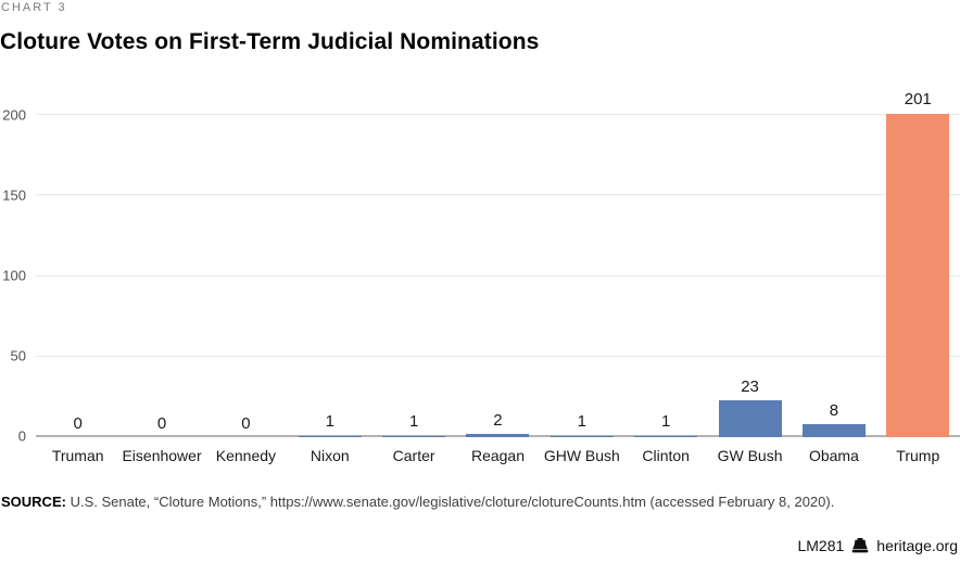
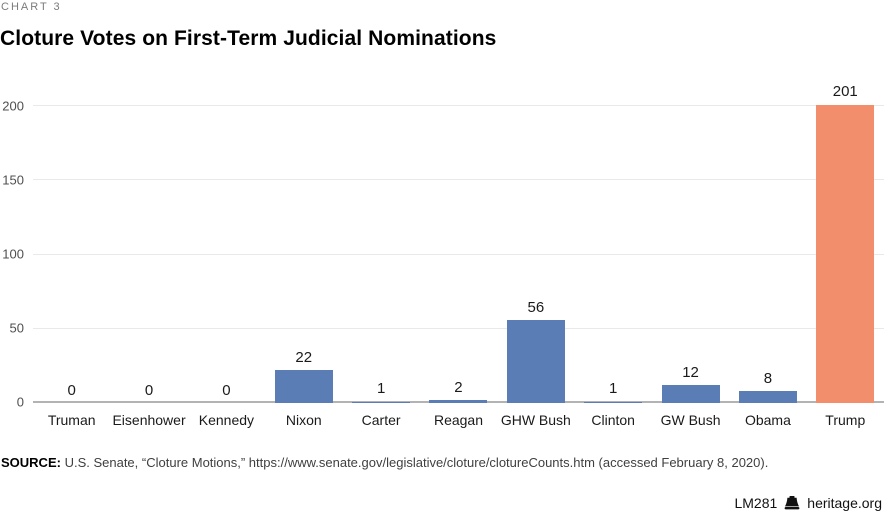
Nixon: 1 -> 22
GHW Bush: 1 -> 56
GW Bush: 23 -> 12
